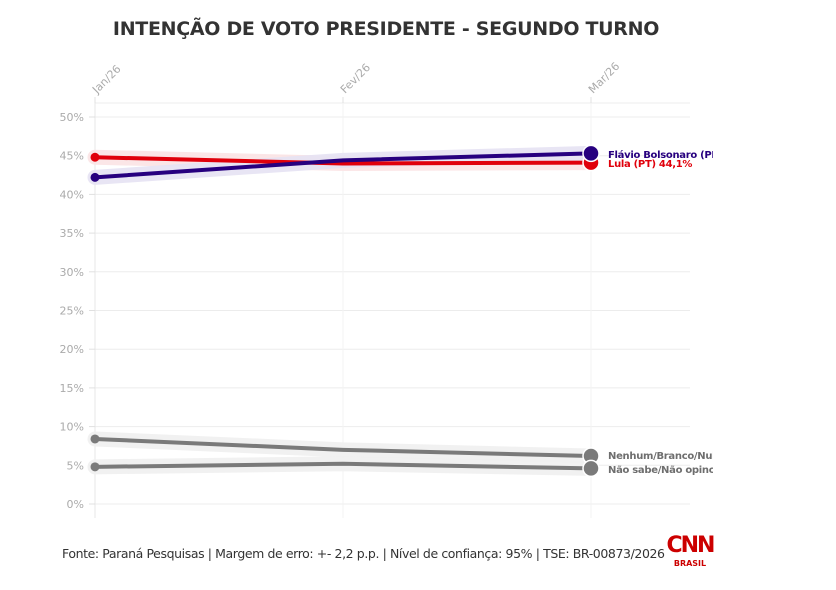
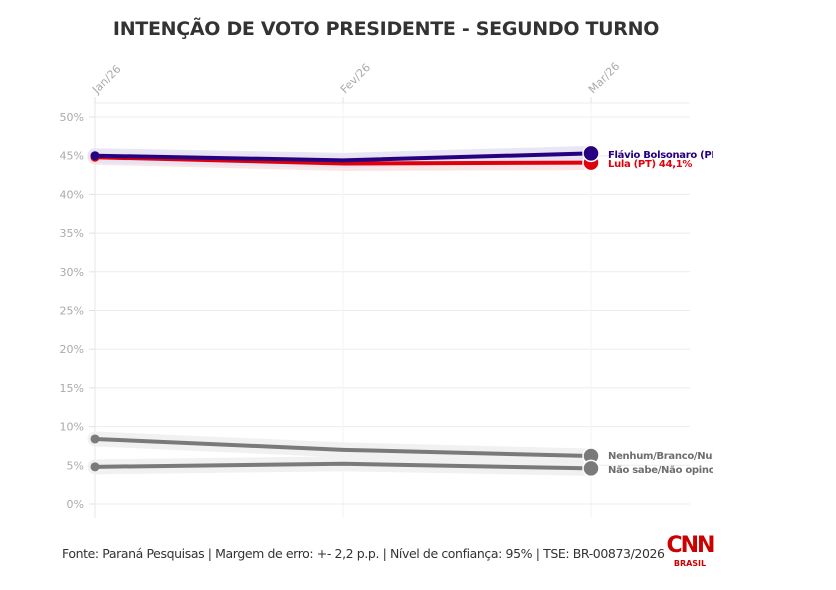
Flávio Bolsonaro (PL)/Jan/26: 42% -> 45%
